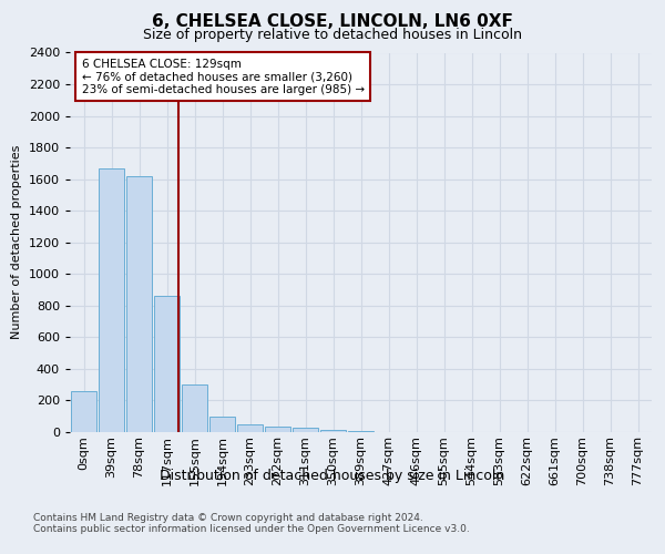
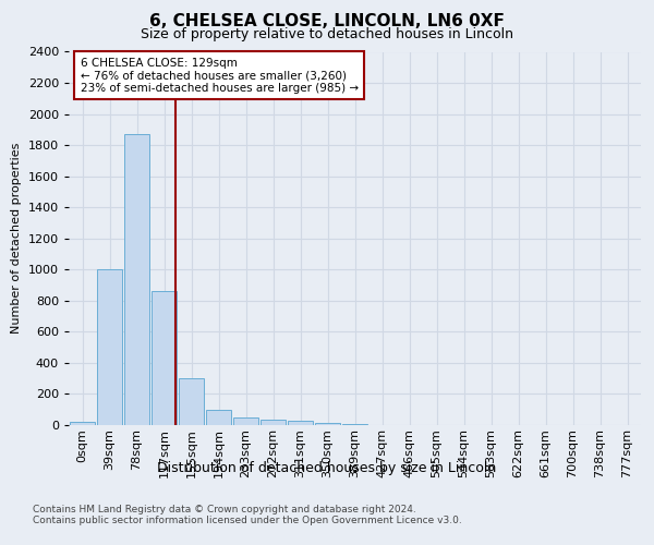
0sqm: 260 -> 20
39sqm: 1670 -> 1000
78sqm: 1620 -> 1870
